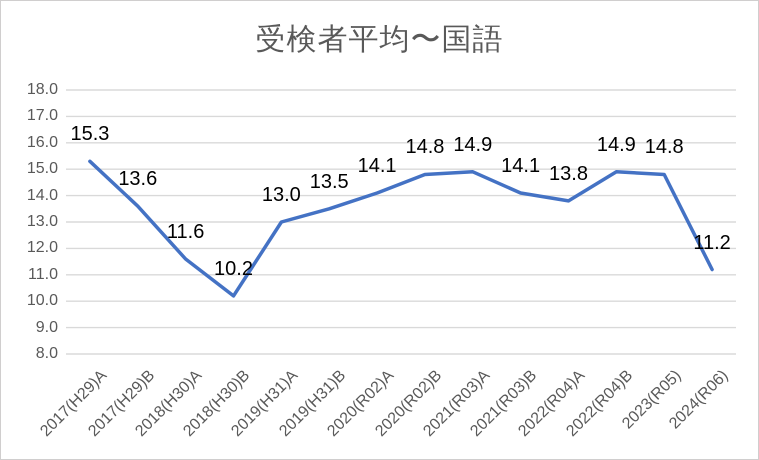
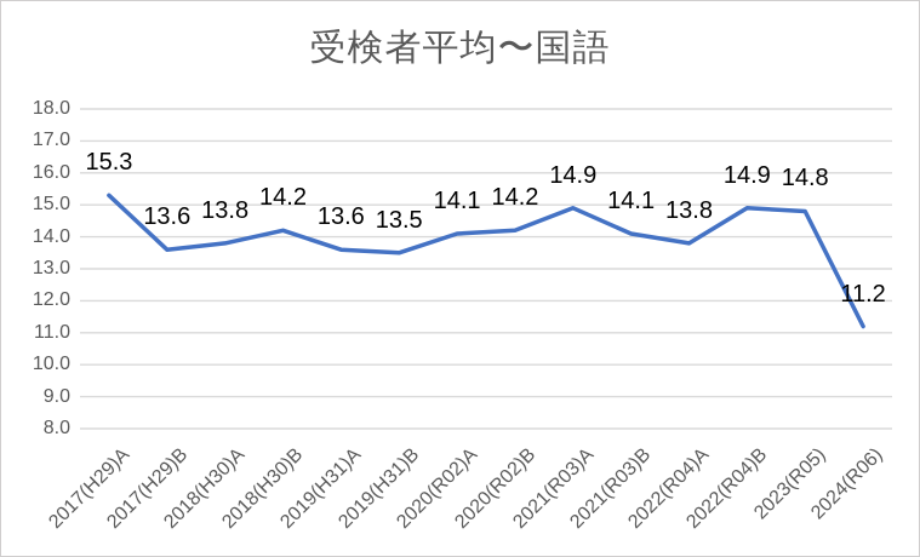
2018(H30)A: 11.6 -> 13.8
2018(H30)B: 10.2 -> 14.2
2019(H31)A: 13.0 -> 13.6
2020(R02)B: 14.8 -> 14.2
